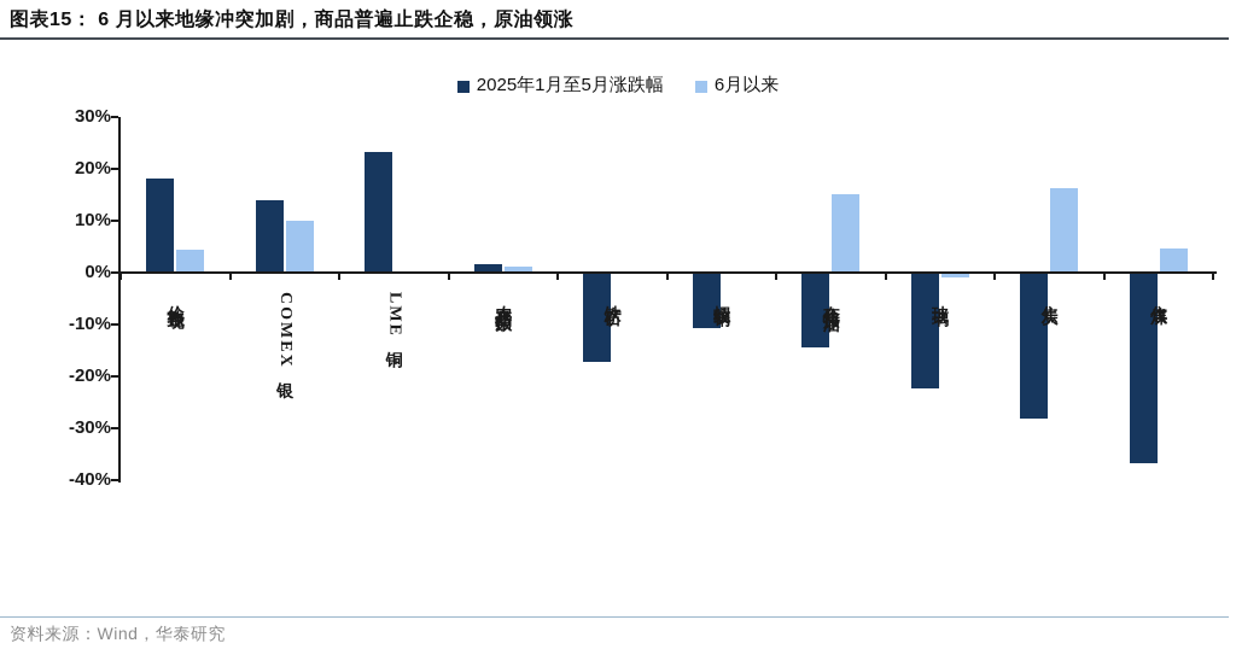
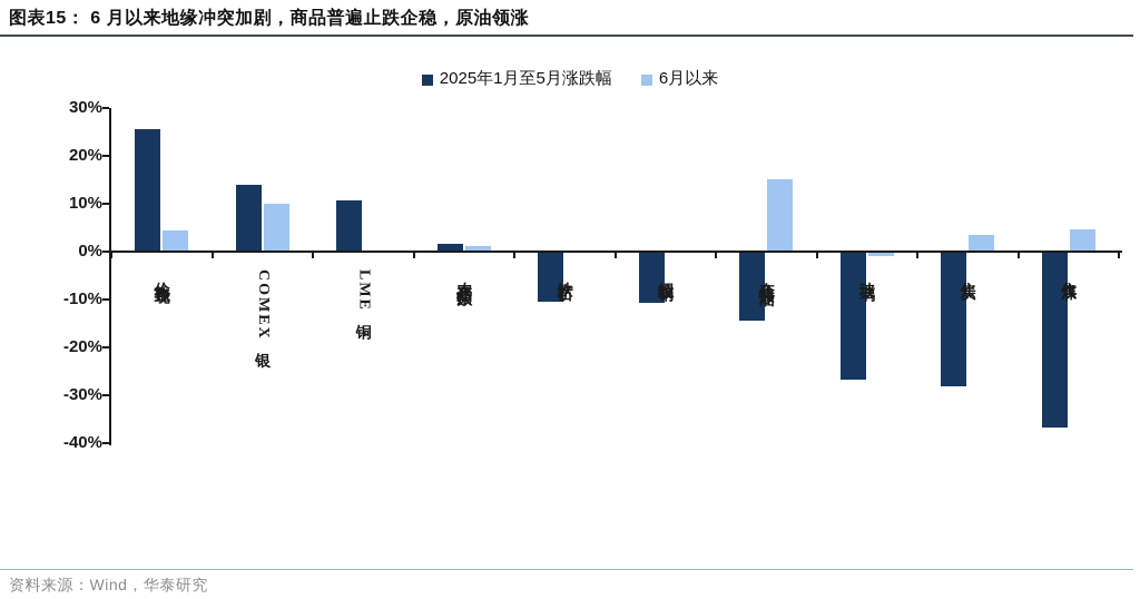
2025年1月至5月涨跌幅/伦敦金现: 18% -> 25%
2025年1月至5月涨跌幅/LME铜: 23% -> 10%
2025年1月至5月涨跌幅/铁矿石: -17% -> -10%
2025年1月至5月涨跌幅/玻璃: -22% -> -26%
6月以来/焦炭: 16% -> 3%
